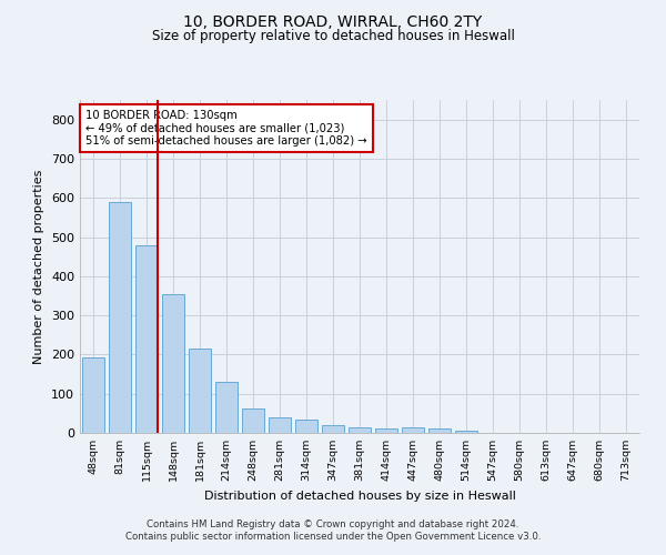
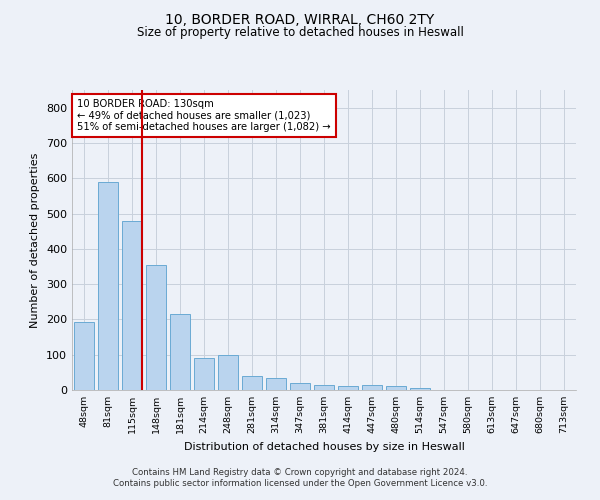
214sqm: 130 -> 90
248sqm: 62 -> 100
